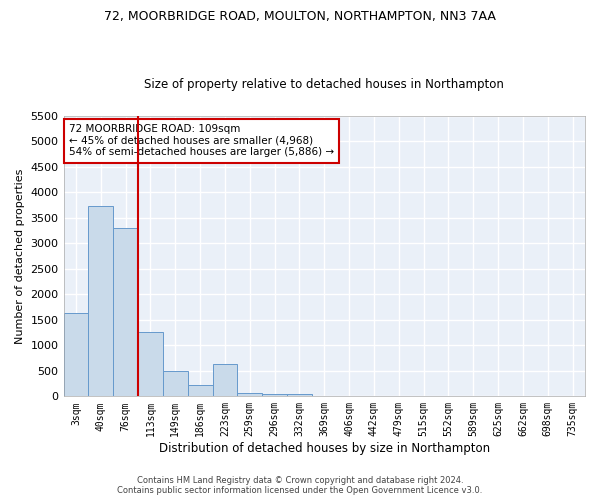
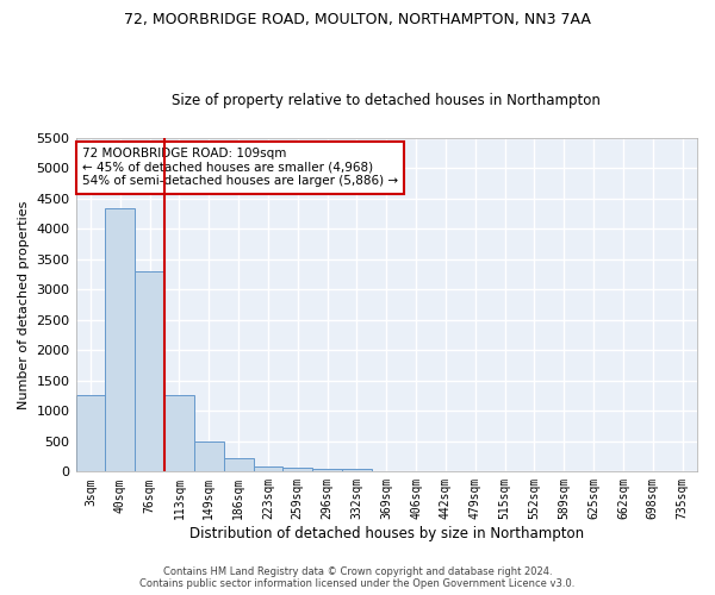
3sqm: 1640 -> 1260
40sqm: 3740 -> 4330
223sqm: 640 -> 90
